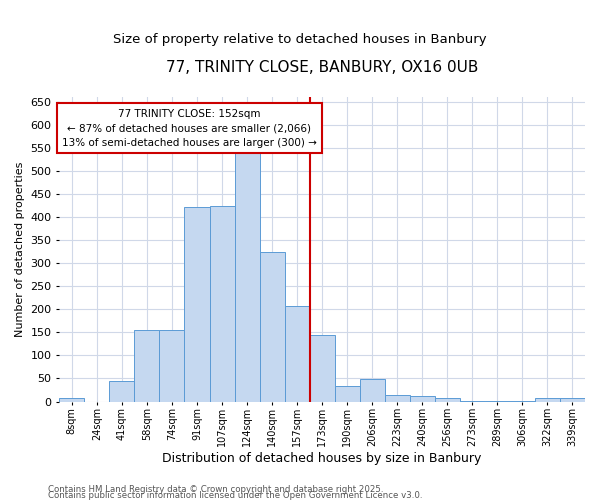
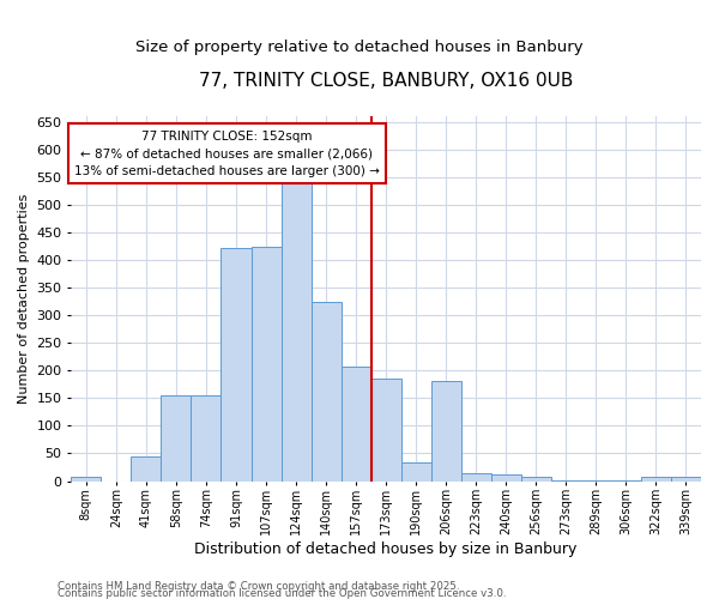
173sqm: 145 -> 185
206sqm: 49 -> 180
